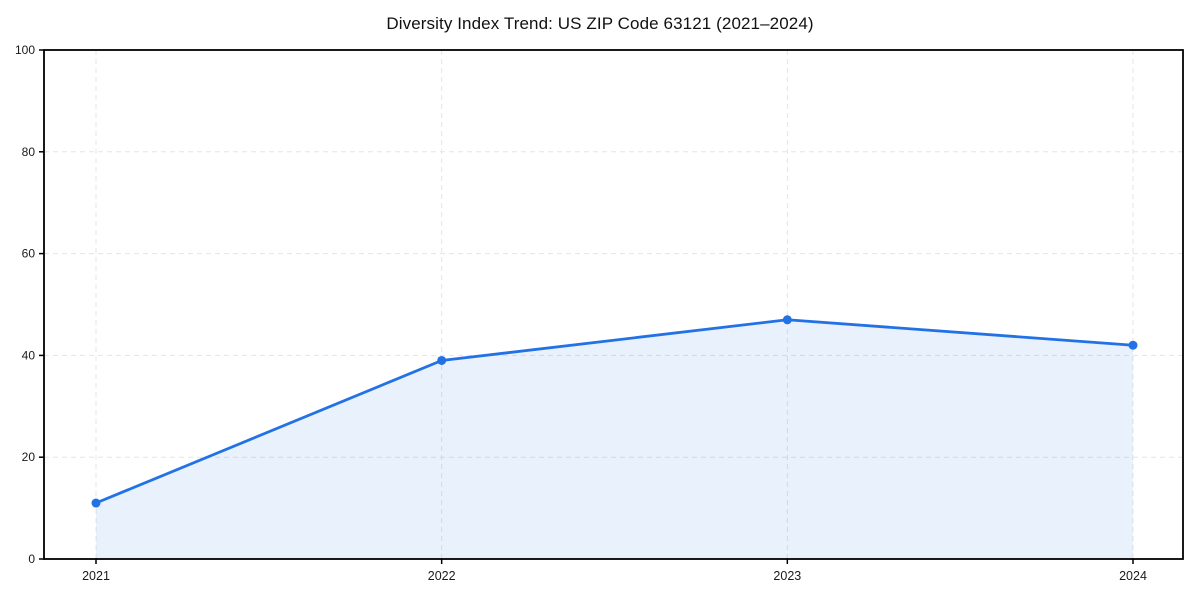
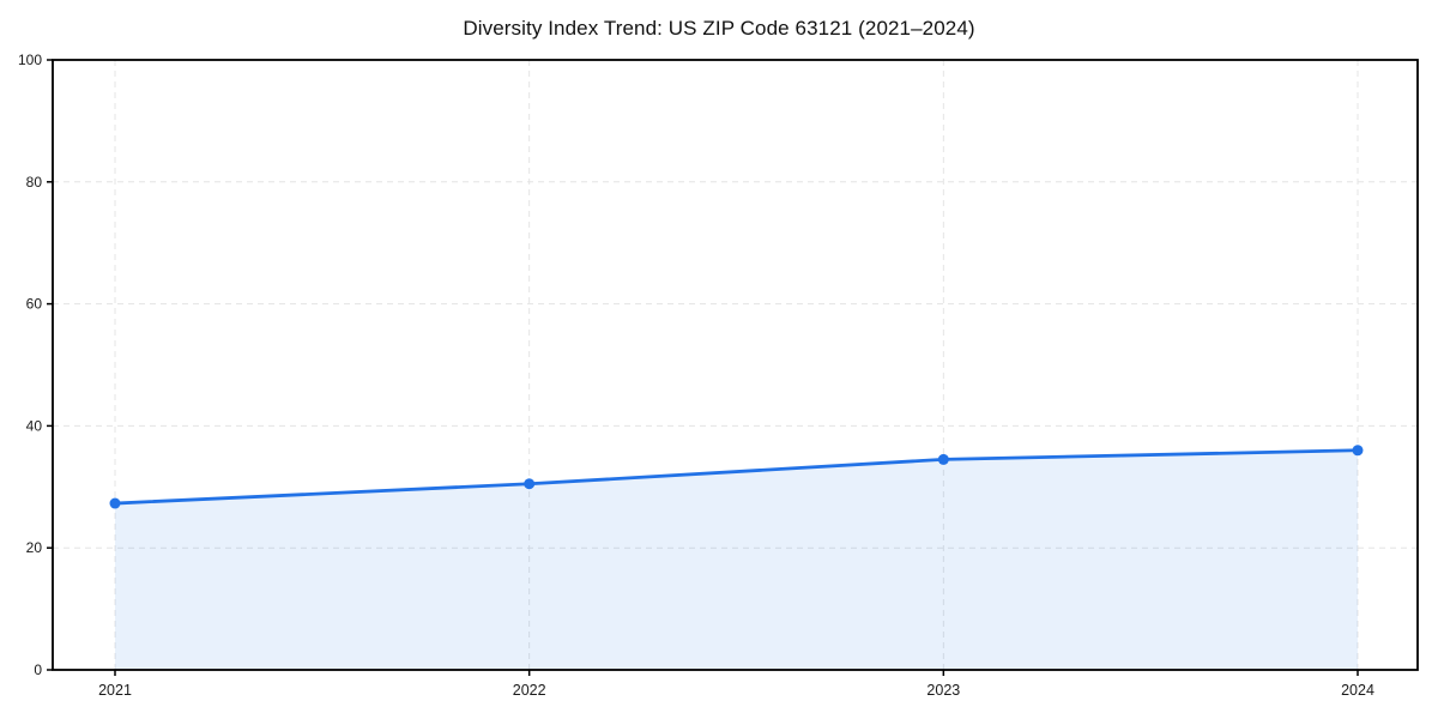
2021: 11 -> 27
2022: 39 -> 30
2023: 47 -> 34
2024: 42 -> 36
